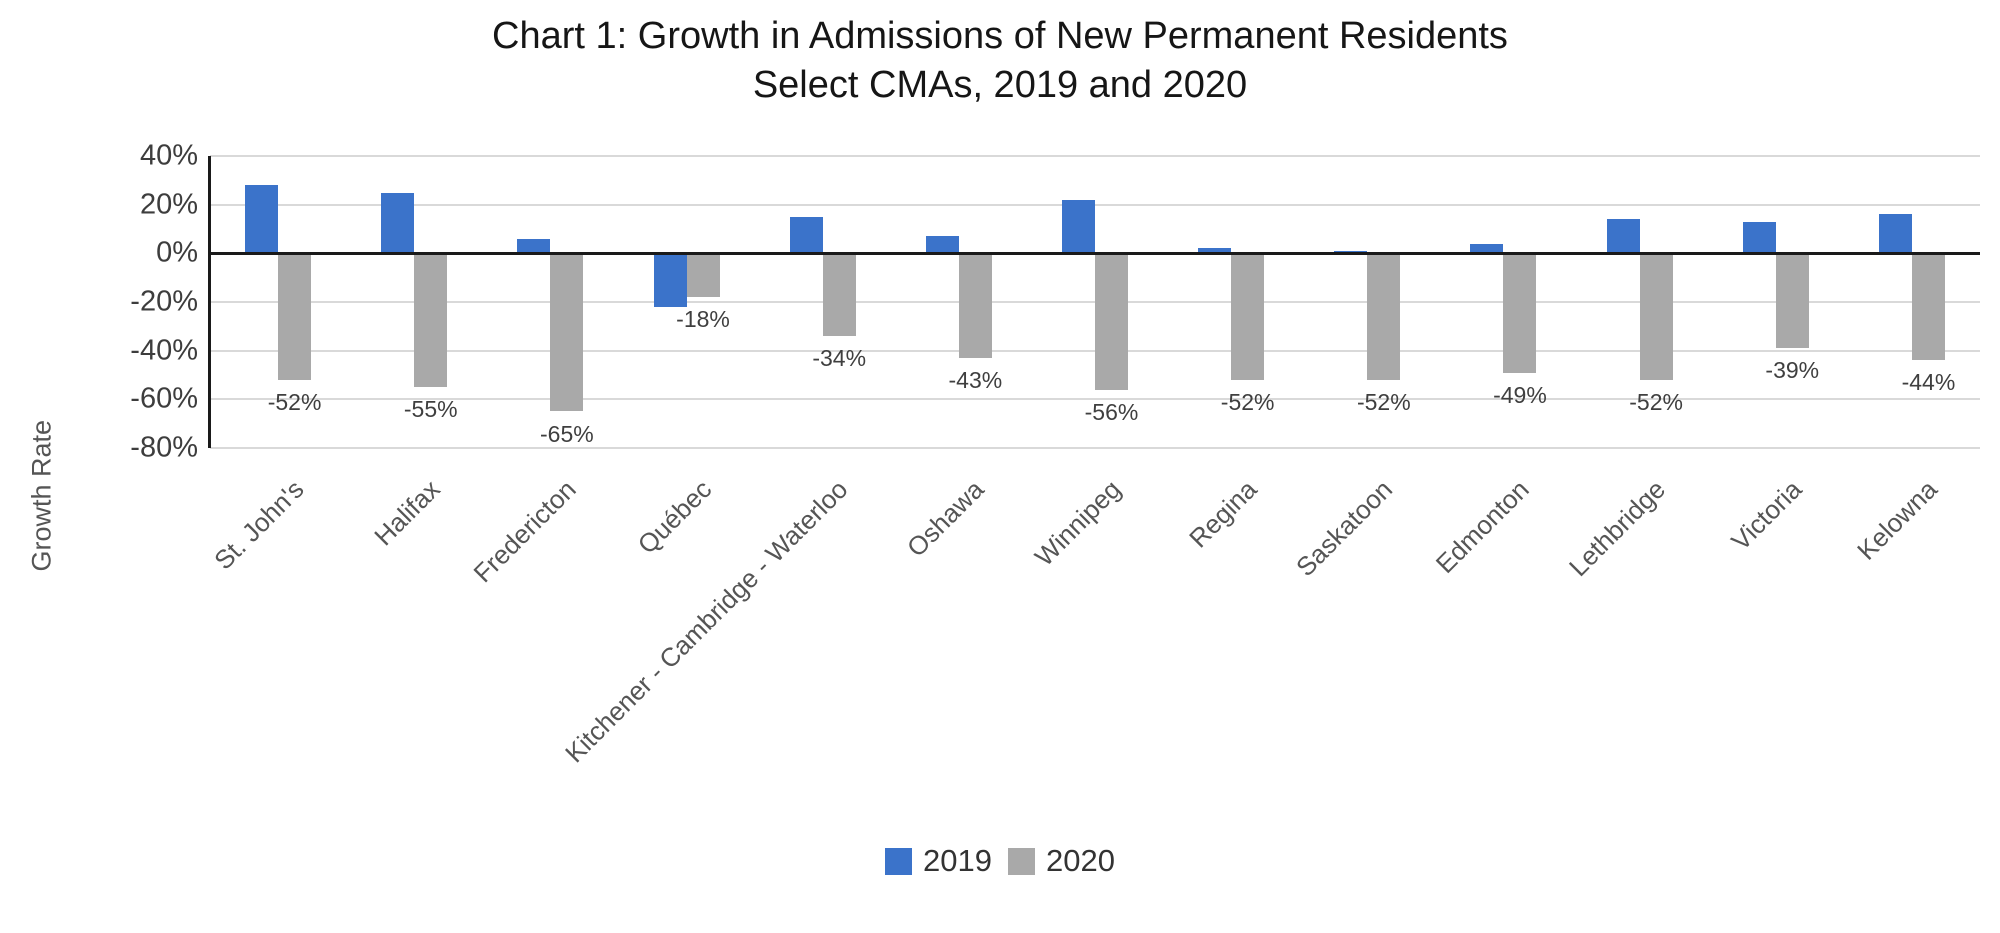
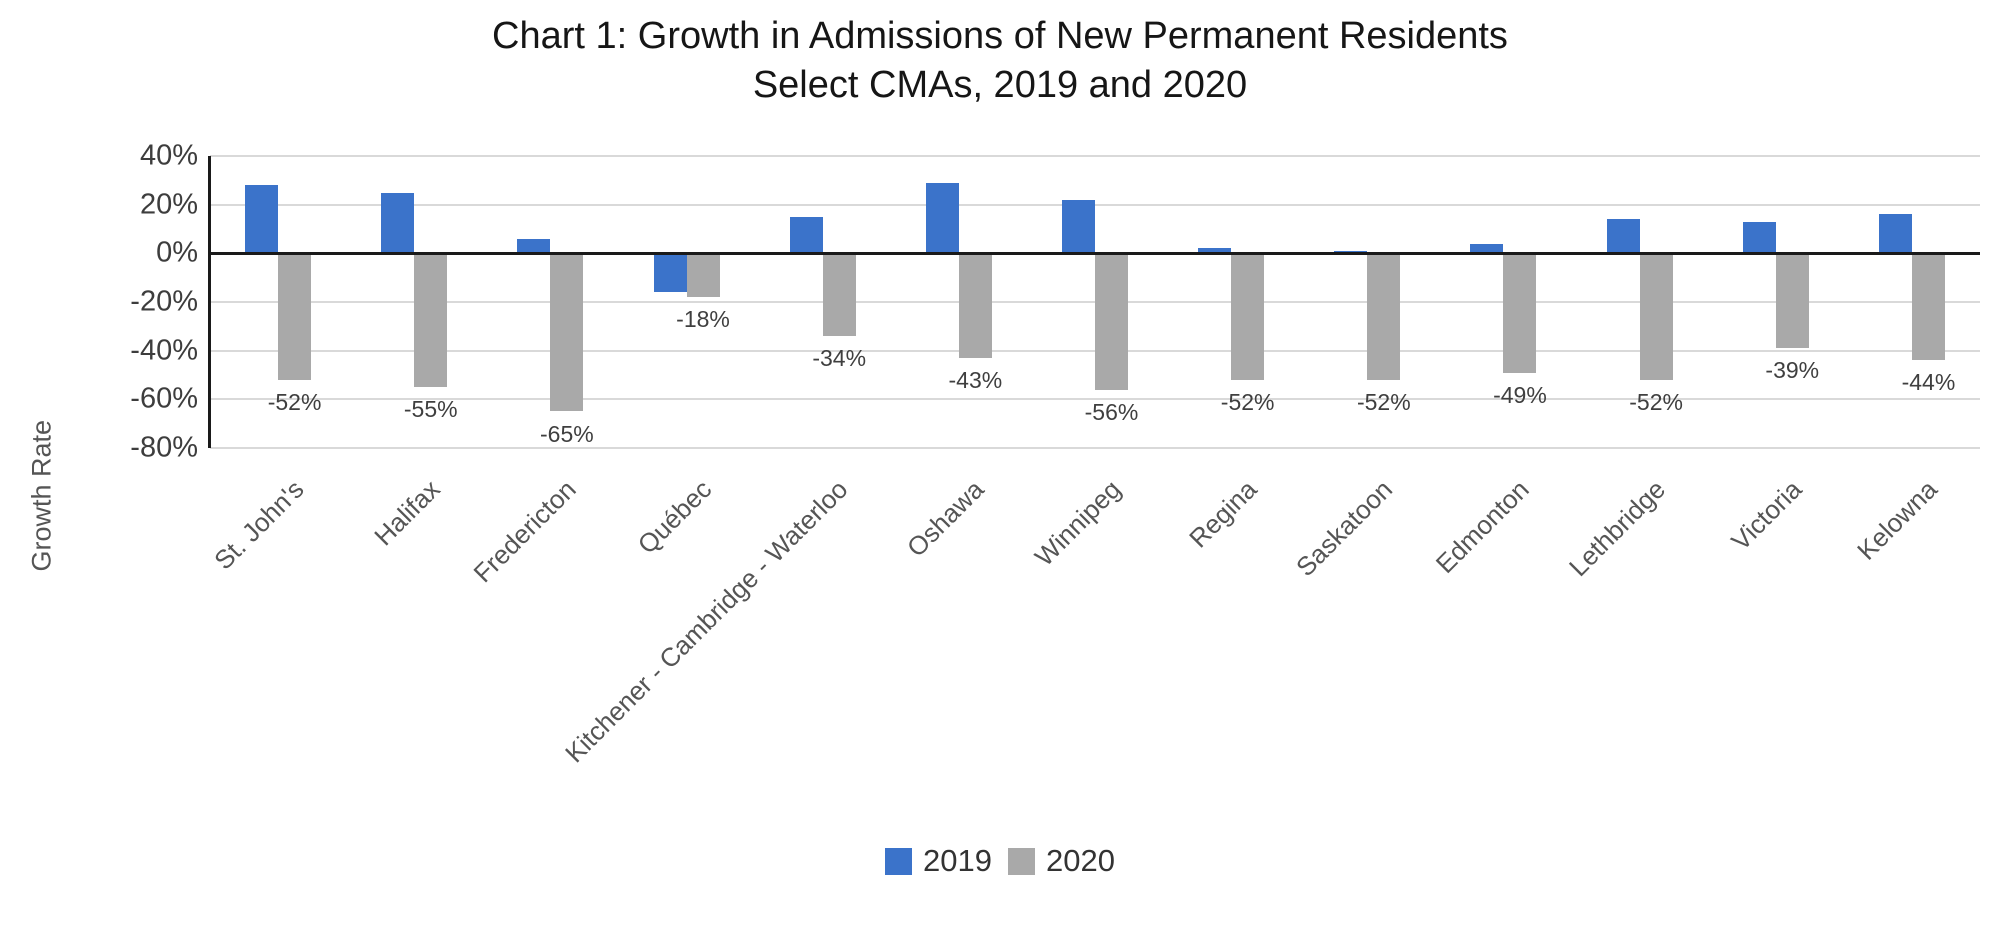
2019/Québec: -22% -> -16%
2019/Oshawa: 7% -> 29%
